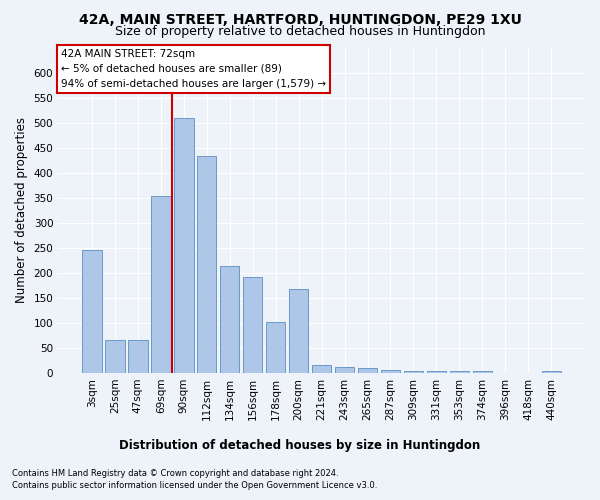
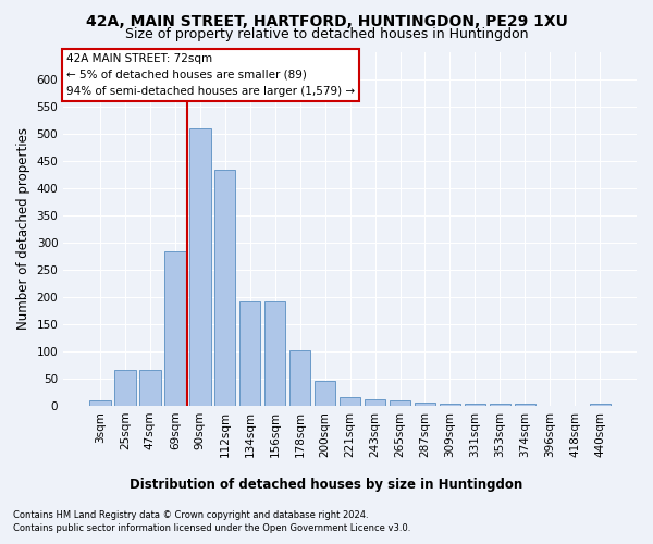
3sqm: 246 -> 10
69sqm: 354 -> 283
134sqm: 214 -> 192
200sqm: 168 -> 46
